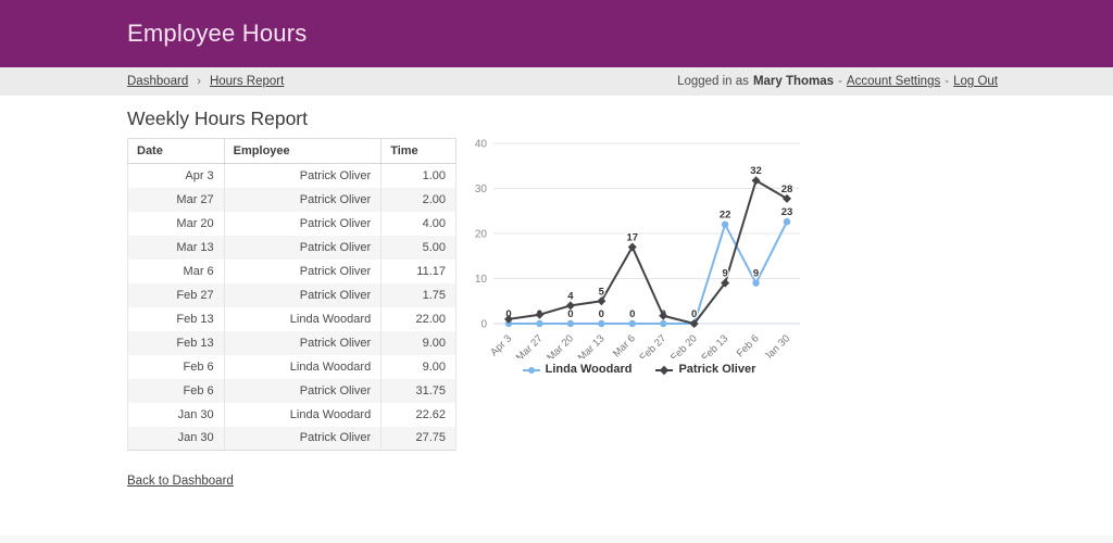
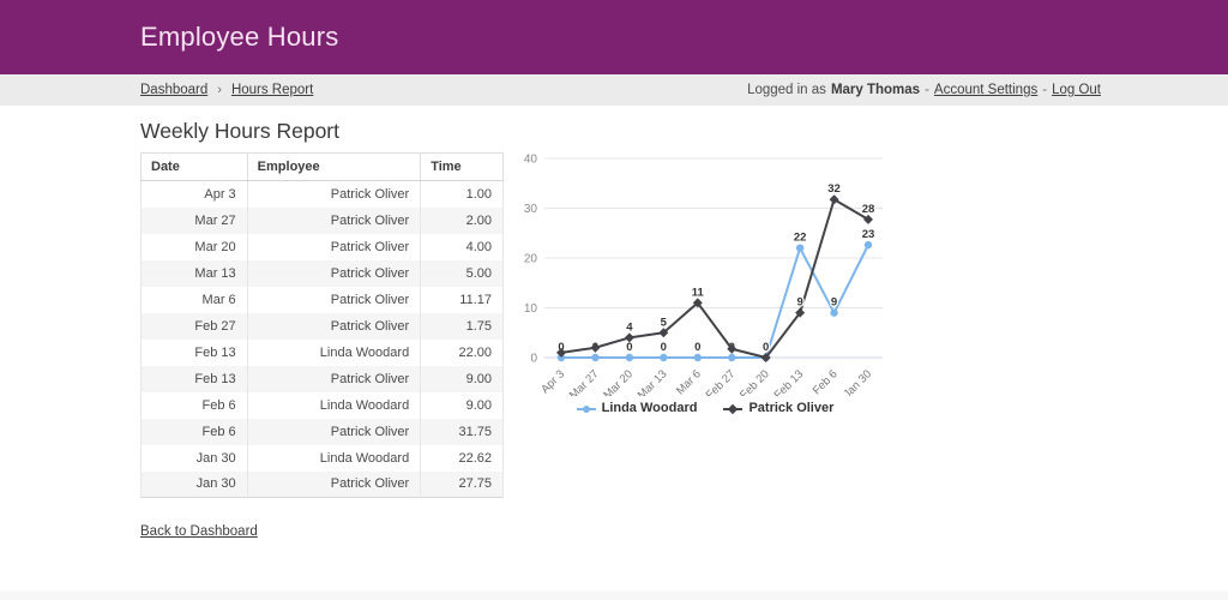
Patrick Oliver/Mar 6: 17 -> 11
